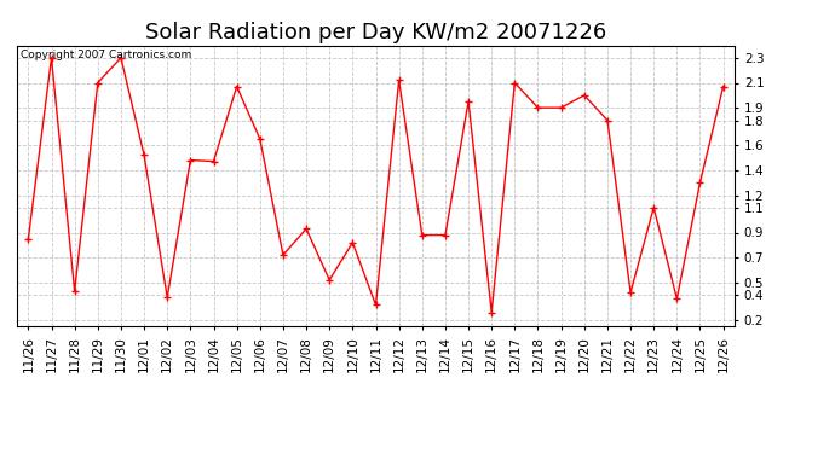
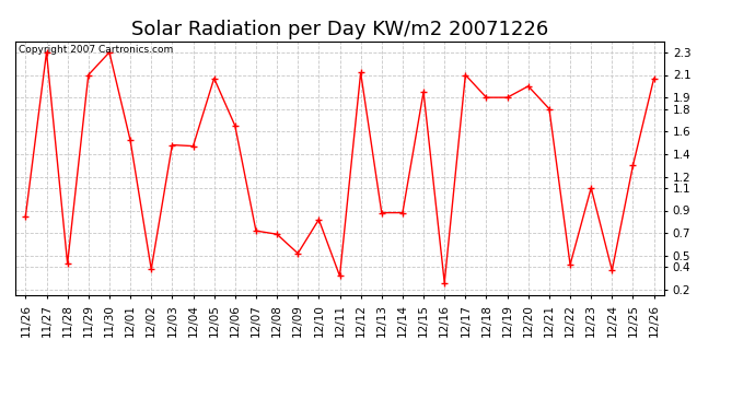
12/08: 0.93 -> 0.69
